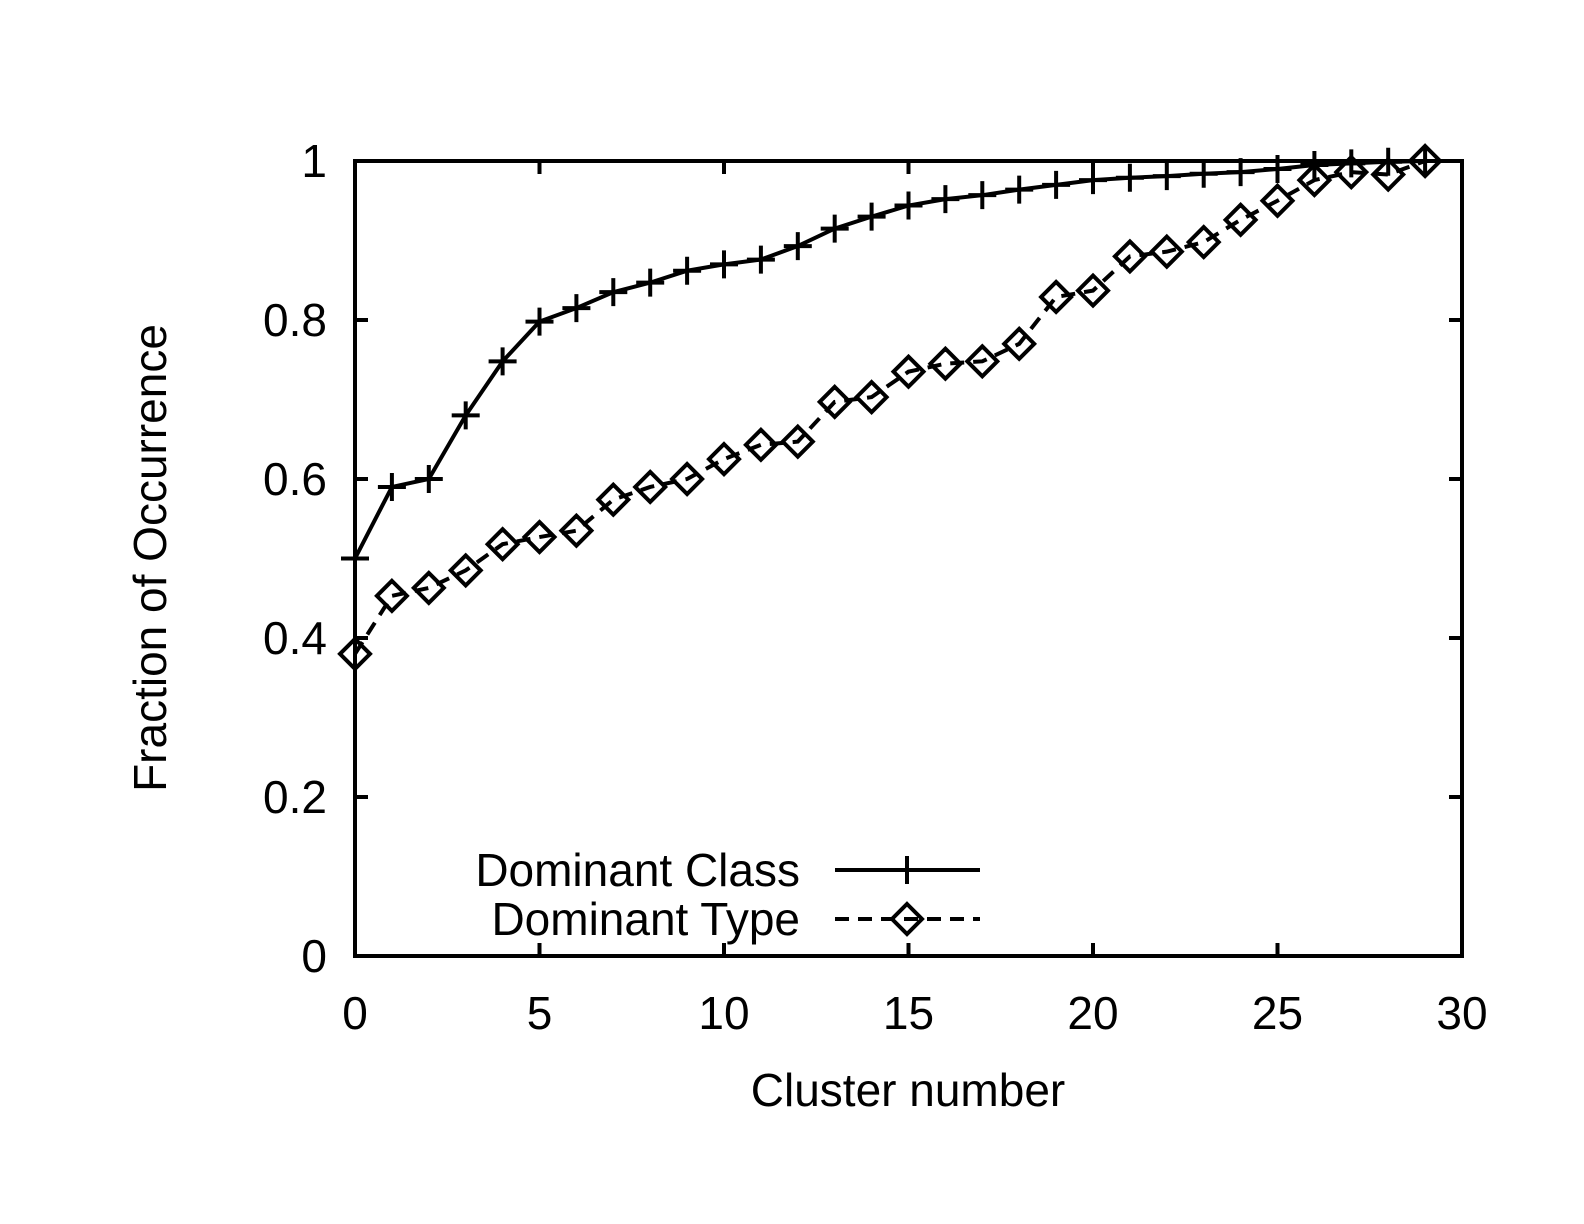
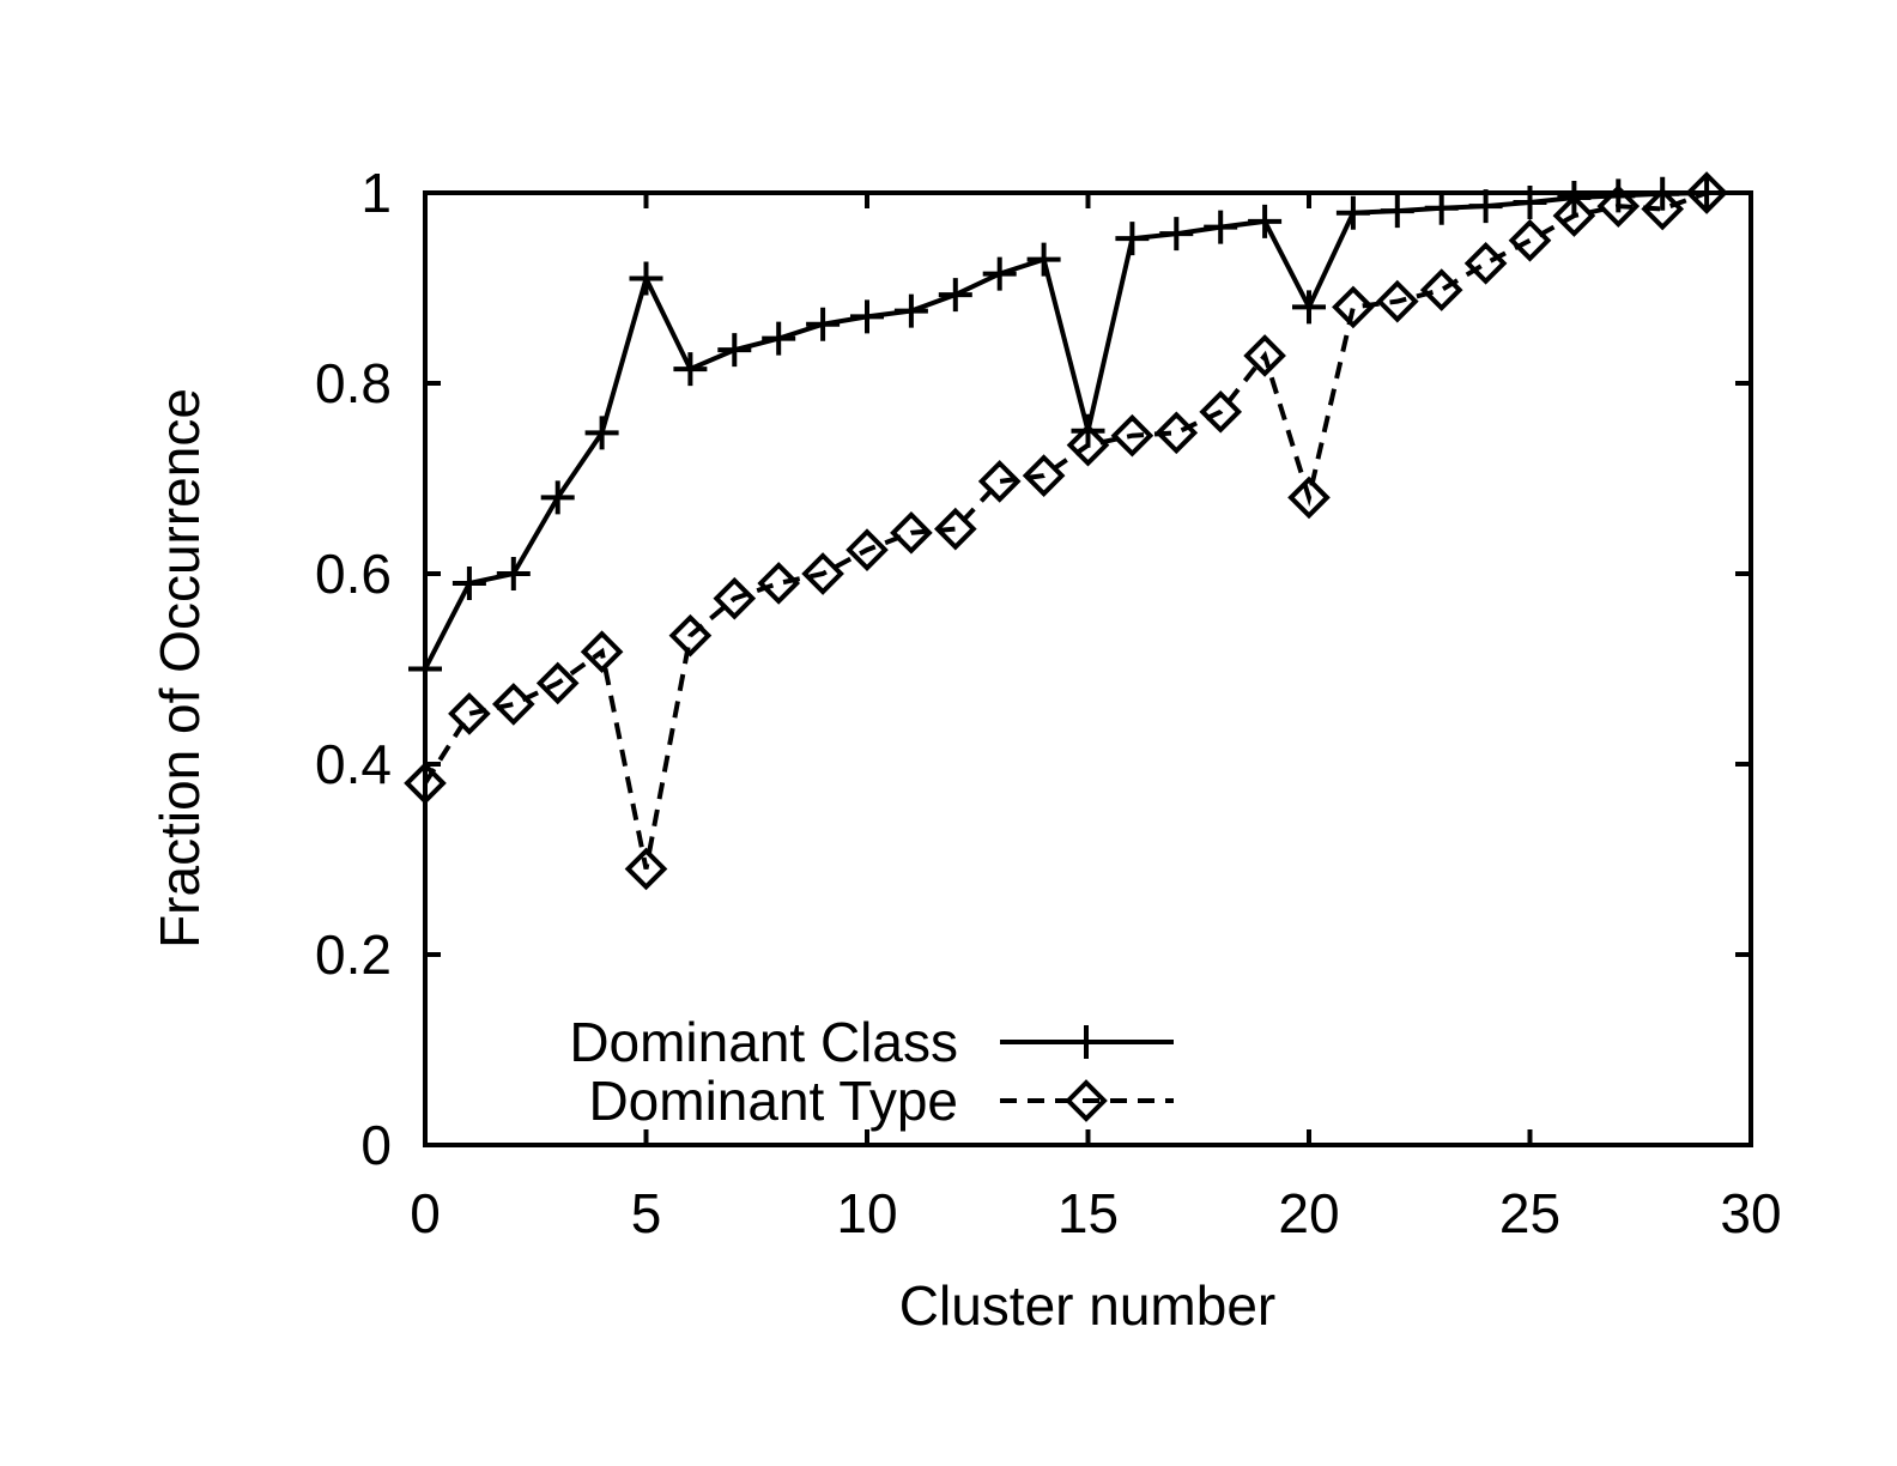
Dominant Class/5: 0.80 -> 0.91
Dominant Type/5: 0.53 -> 0.29
Dominant Class/15: 0.94 -> 0.75
Dominant Class/20: 0.98 -> 0.88
Dominant Type/20: 0.84 -> 0.68
